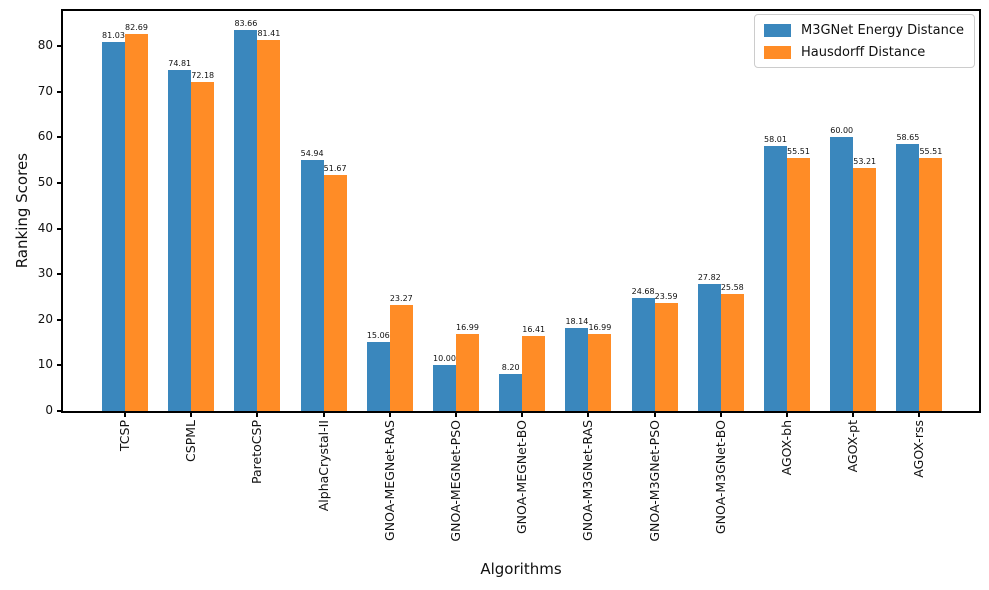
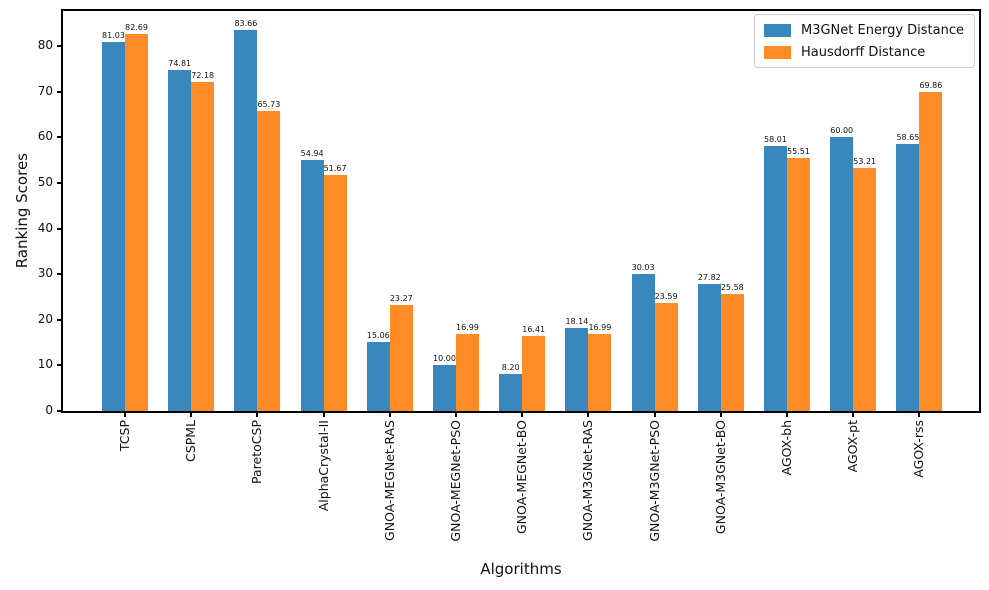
Hausdorff Distance/ParetoCSP: 81.41 -> 65.73
M3GNet Energy Distance/GNOA-M3GNet-PSO: 24.68 -> 30.03
Hausdorff Distance/AGOX-rss: 55.51 -> 69.86
